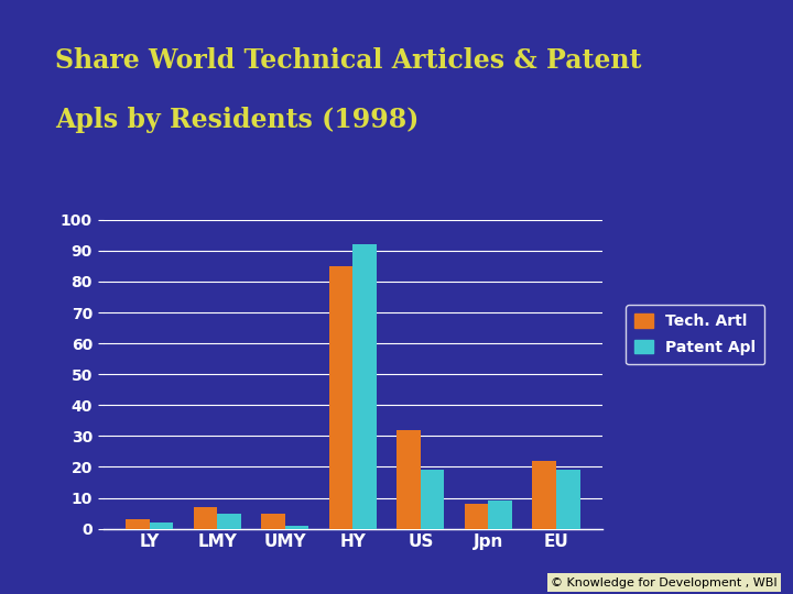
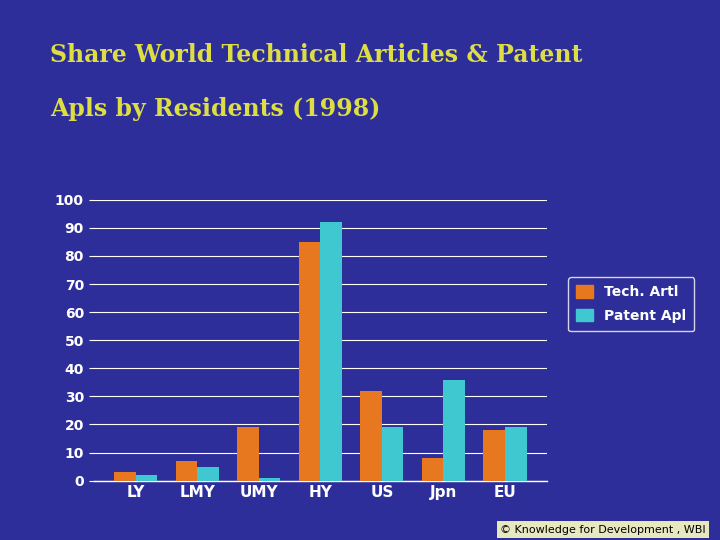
Tech. Artl/UMY: 5 -> 19
Patent Apl/Jpn: 9 -> 36
Tech. Artl/EU: 22 -> 18
